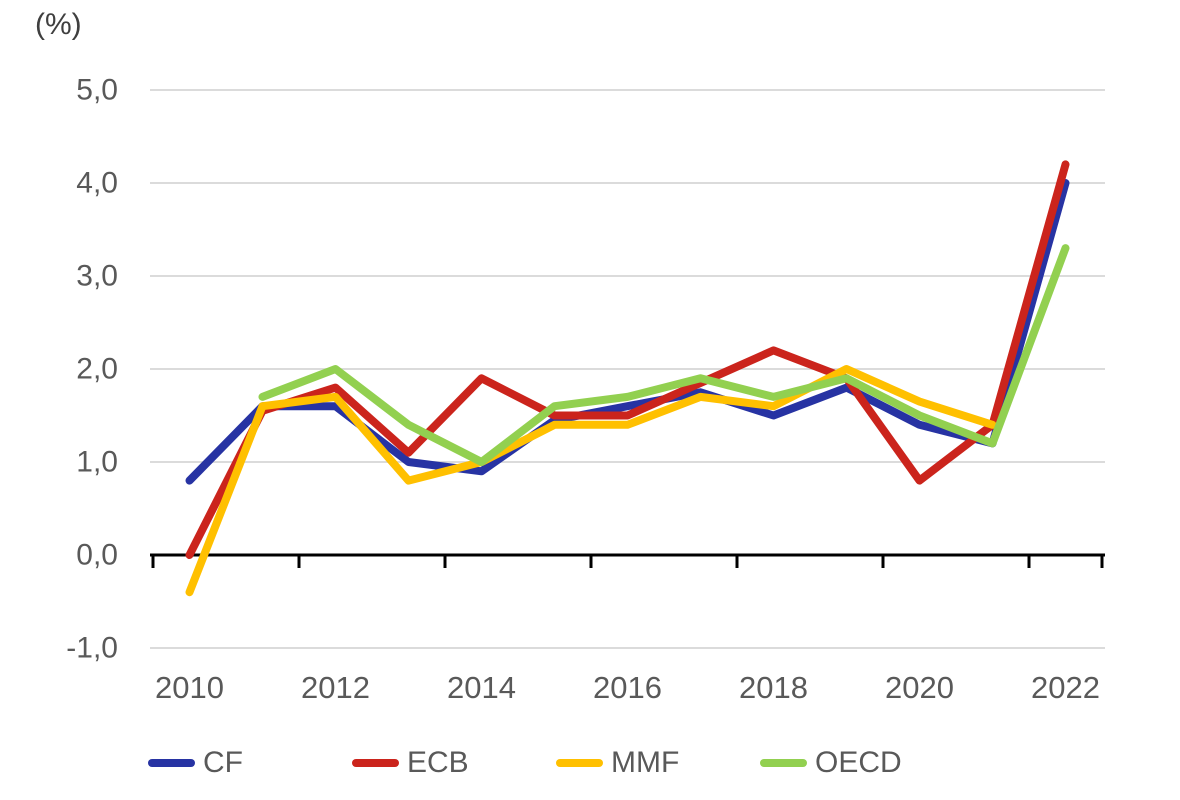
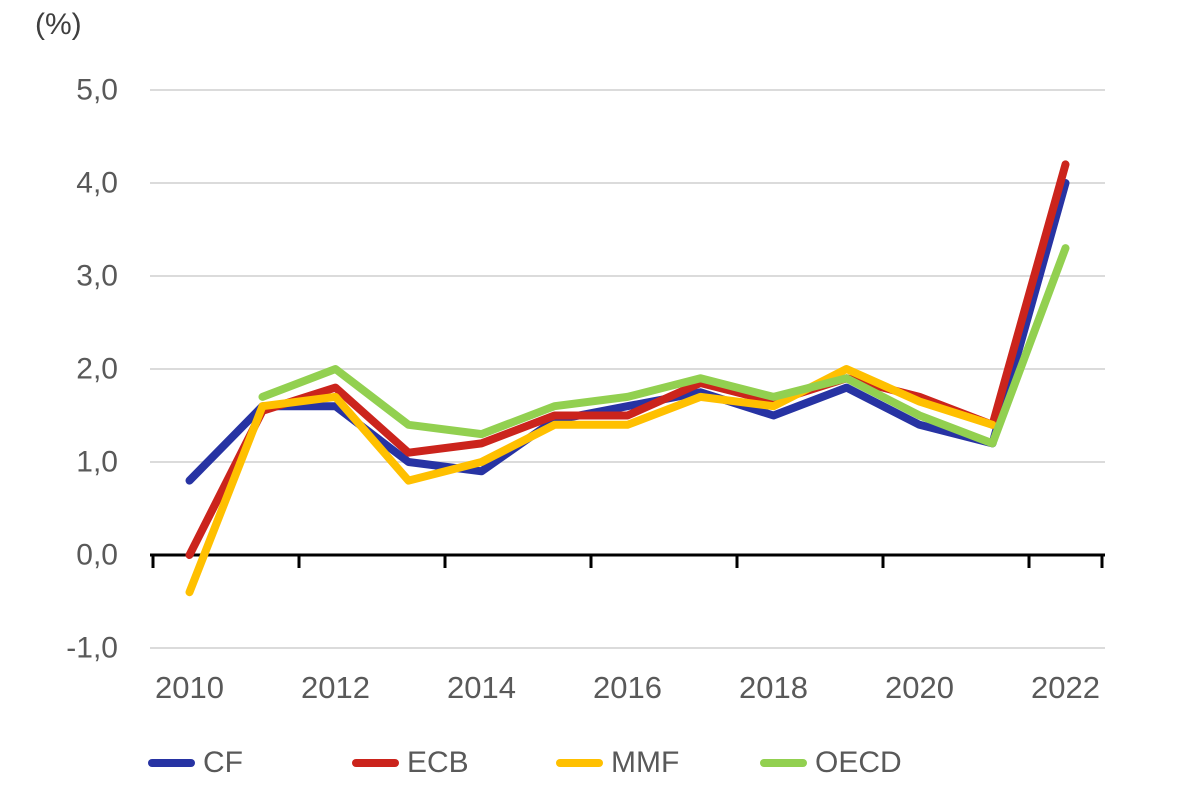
ECB/2014: 1,9 -> 1,2
OECD/2014: 1,0 -> 1,3
ECB/2018: 2,2 -> 1,6
ECB/2020: 0,8 -> 1,7
